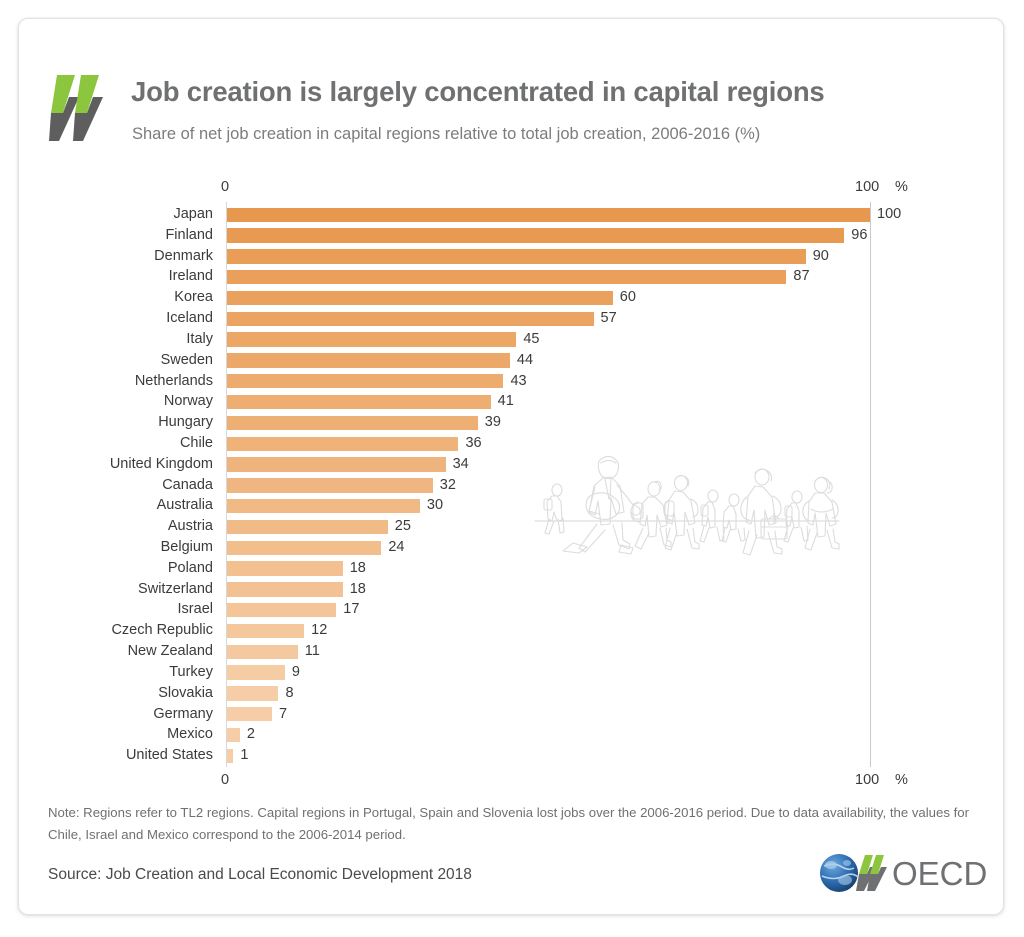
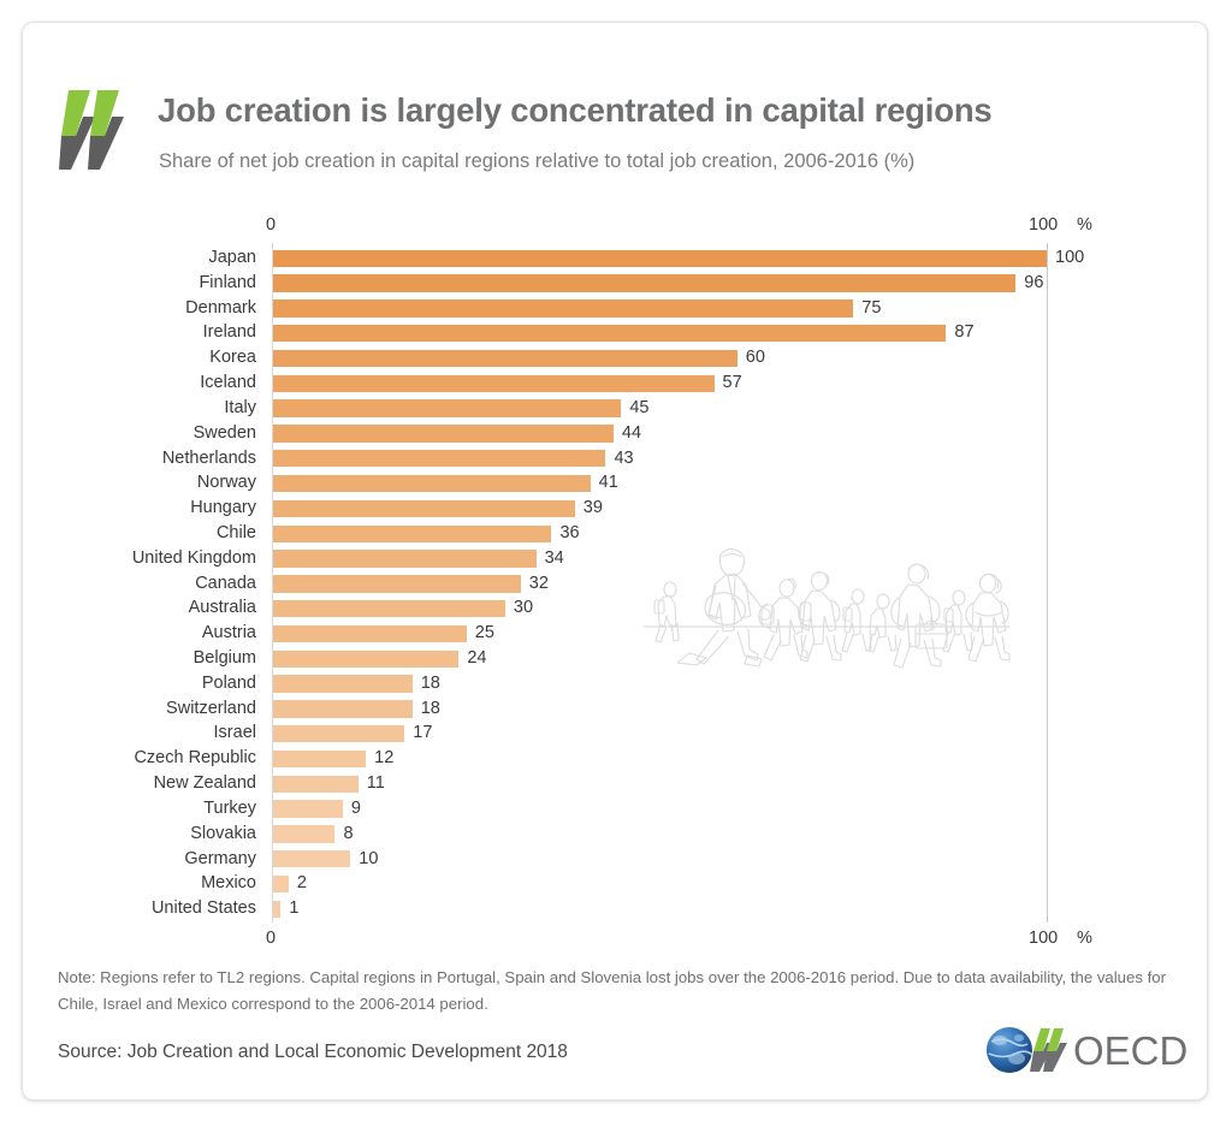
Denmark: 90 -> 75
Germany: 7 -> 10
